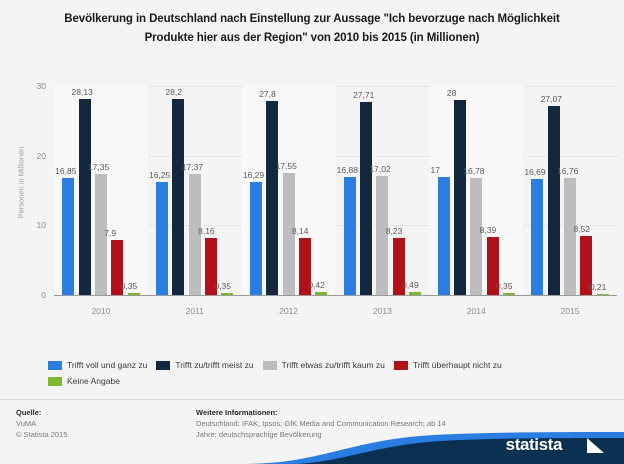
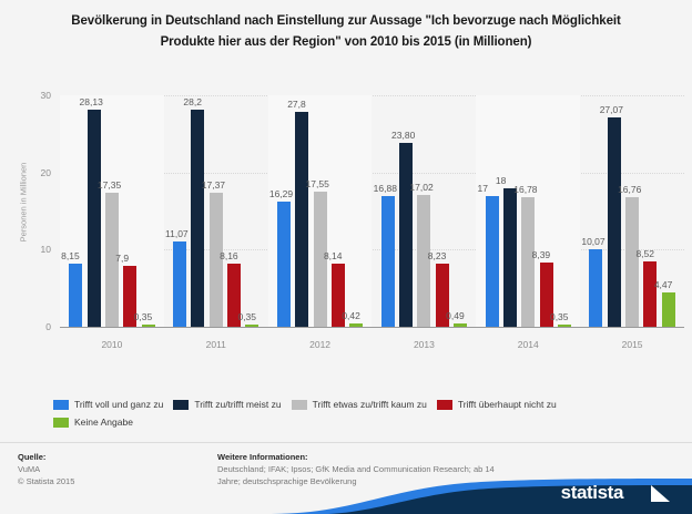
Trifft voll und ganz zu/2010: 16,85 -> 8,15
Trifft voll und ganz zu/2011: 16,25 -> 11,07
Trifft zu/trifft meist zu/2013: 27,71 -> 23,80
Trifft zu/trifft meist zu/2014: 28 -> 18
Trifft voll und ganz zu/2015: 16,69 -> 10,07
Keine Angabe/2015: 0,21 -> 4,47
